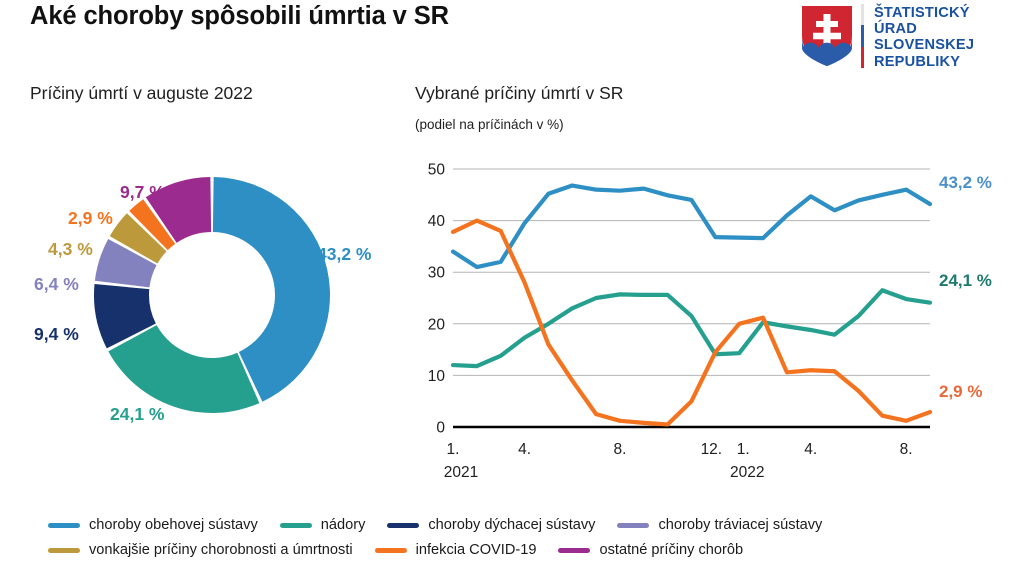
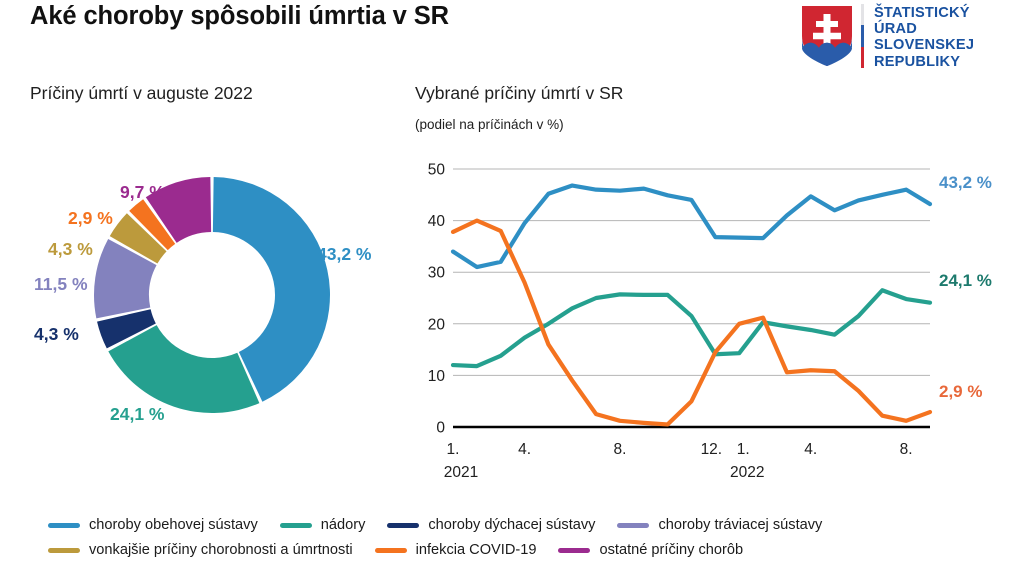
Príčiny úmrtí v auguste 2022/choroby dýchacej sústavy: 9,4 -> 4,3
Príčiny úmrtí v auguste 2022/choroby tráviacej sústavy: 6,4 -> 11,5
